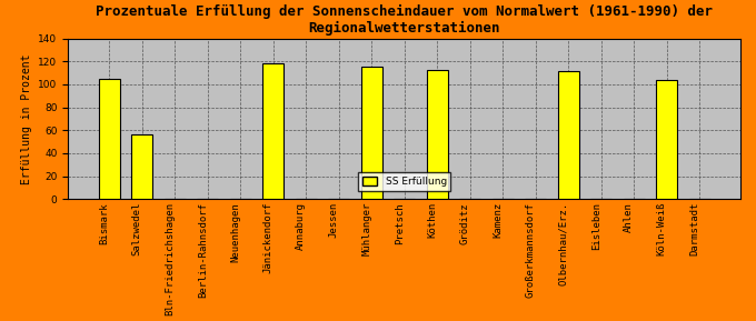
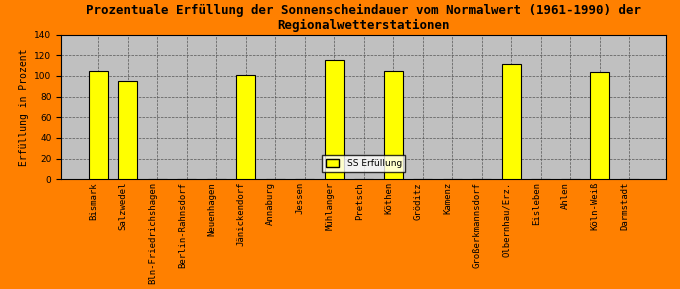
Salzwedel: 56 -> 95
Jänickendorf: 118 -> 101
Köthen: 113 -> 105
